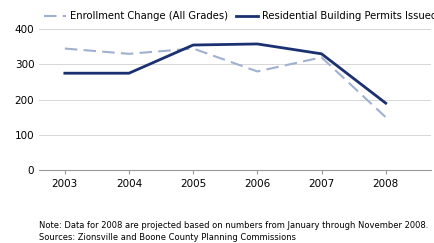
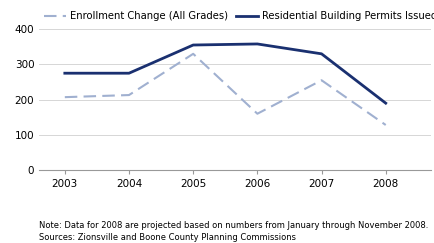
Enrollment Change (All Grades)/2003: 345 -> 207
Enrollment Change (All Grades)/2004: 330 -> 213
Enrollment Change (All Grades)/2005: 345 -> 330
Enrollment Change (All Grades)/2006: 280 -> 160
Enrollment Change (All Grades)/2007: 320 -> 255
Enrollment Change (All Grades)/2008: 150 -> 128
